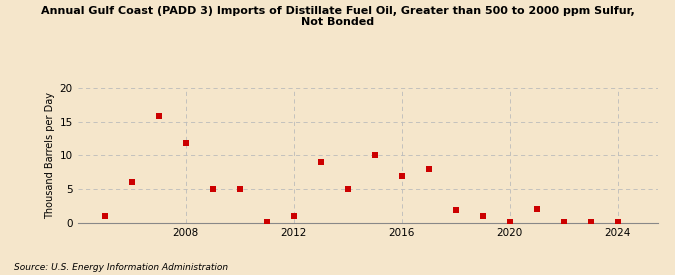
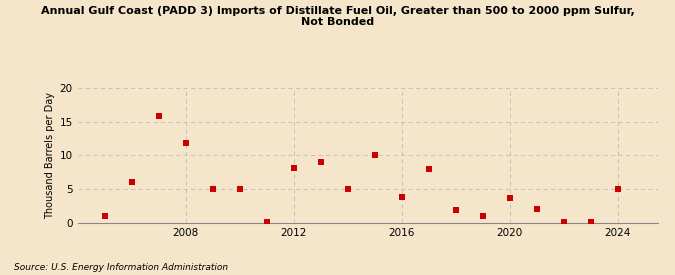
2012: 1.0 -> 8.2
2016: 6.9 -> 3.8
2020: 0.1 -> 3.6
2024: 0.1 -> 5.0
